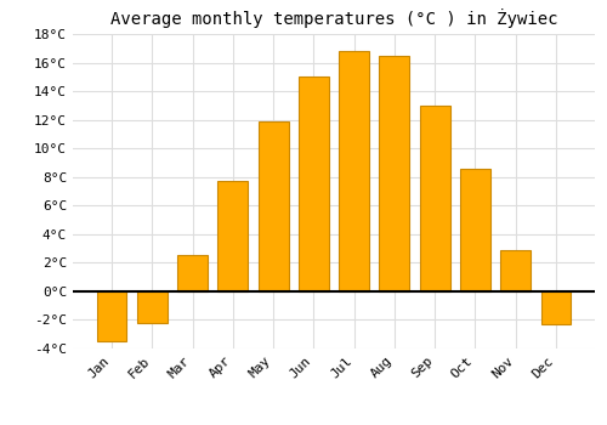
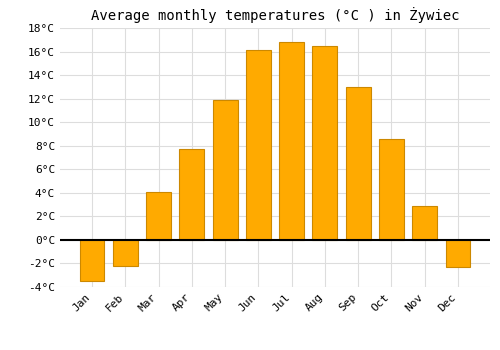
Mar: 2.5°C -> 4.1°C
Jun: 15.0°C -> 16.1°C
